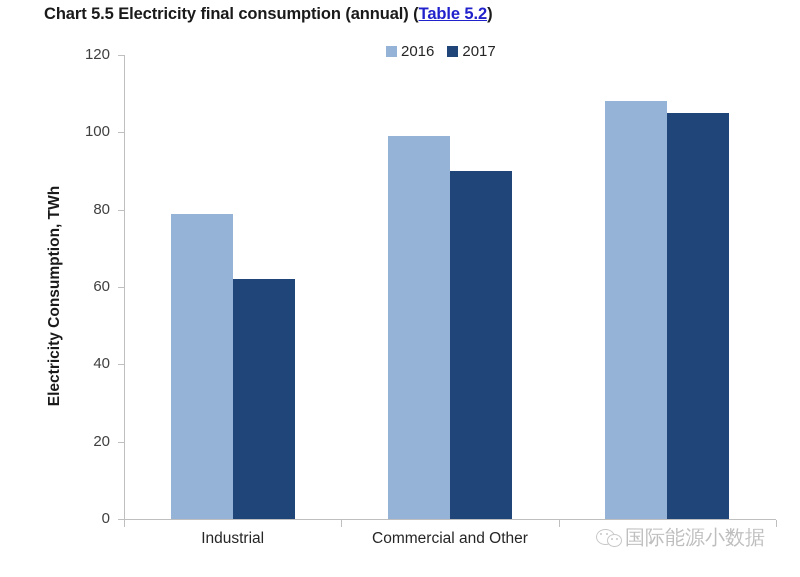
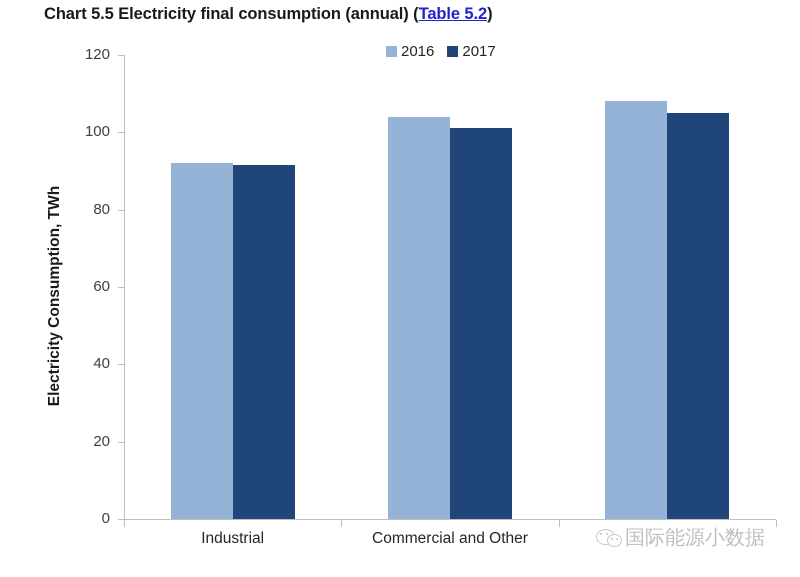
2016/Industrial: 79 -> 92
2017/Industrial: 62 -> 92
2016/Commercial and Other: 99 -> 104
2017/Commercial and Other: 90 -> 101
